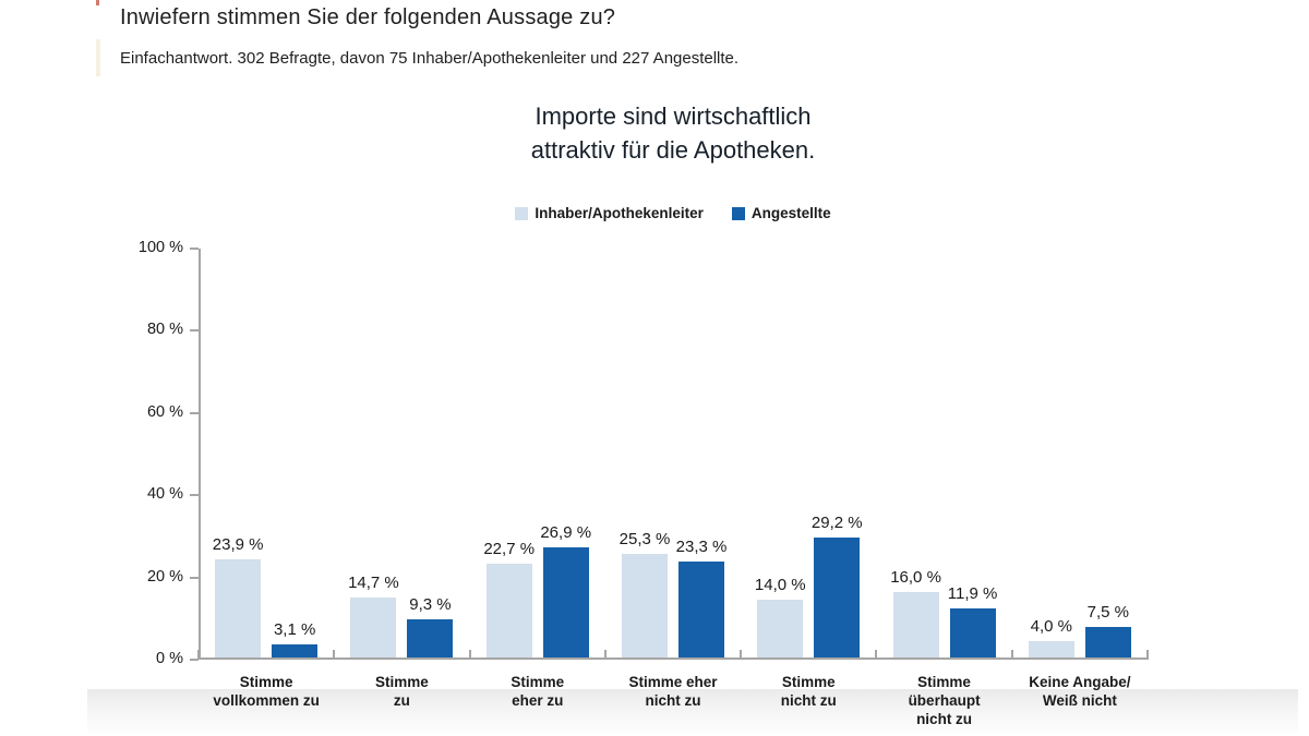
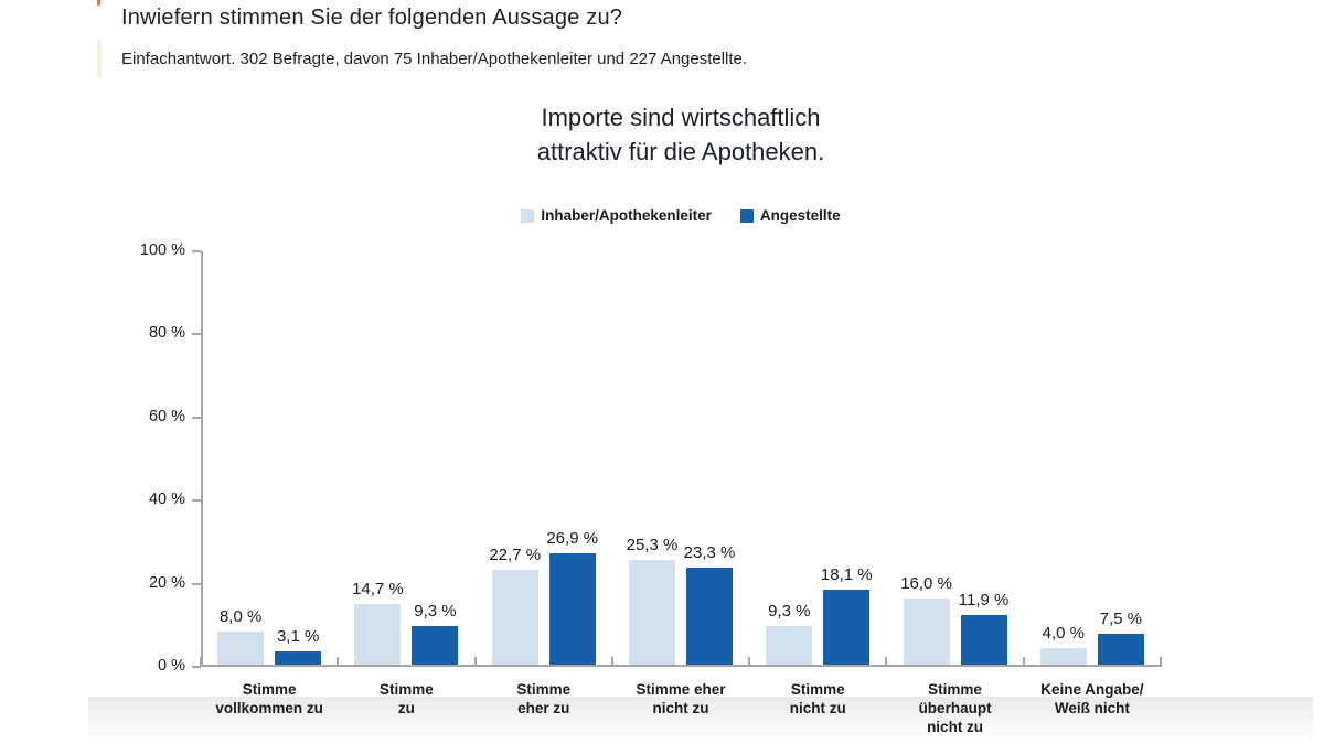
Inhaber/Apothekenleiter/Stimme vollkommen zu: 23,9 -> 8,0
Inhaber/Apothekenleiter/Stimme nicht zu: 14,0 -> 9,3
Angestellte/Stimme nicht zu: 29,2 -> 18,1
